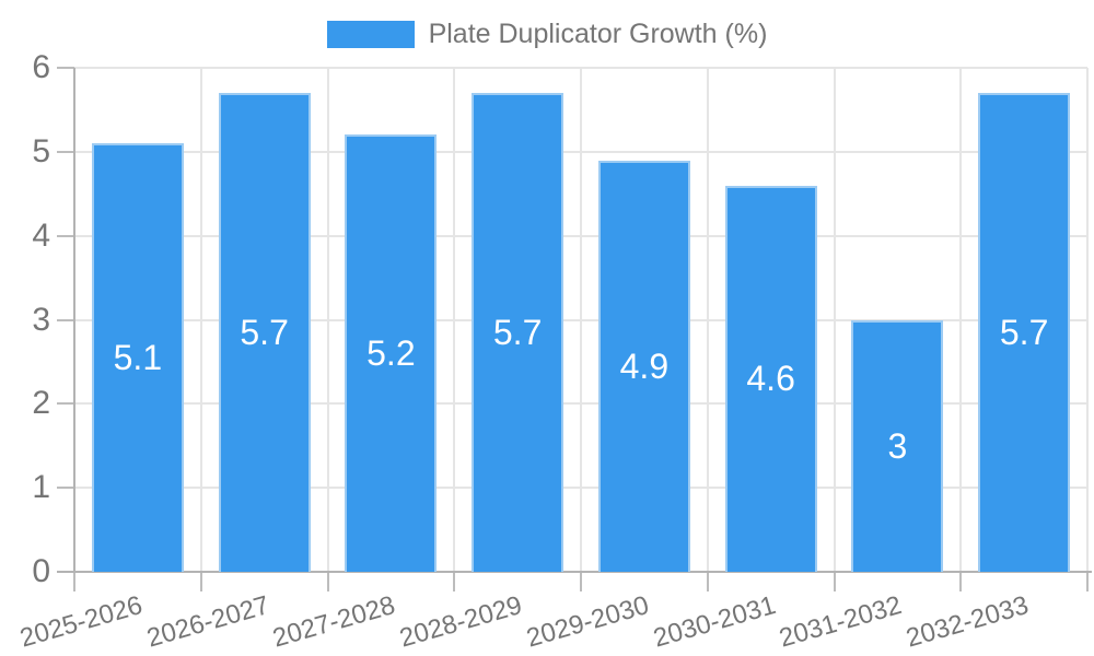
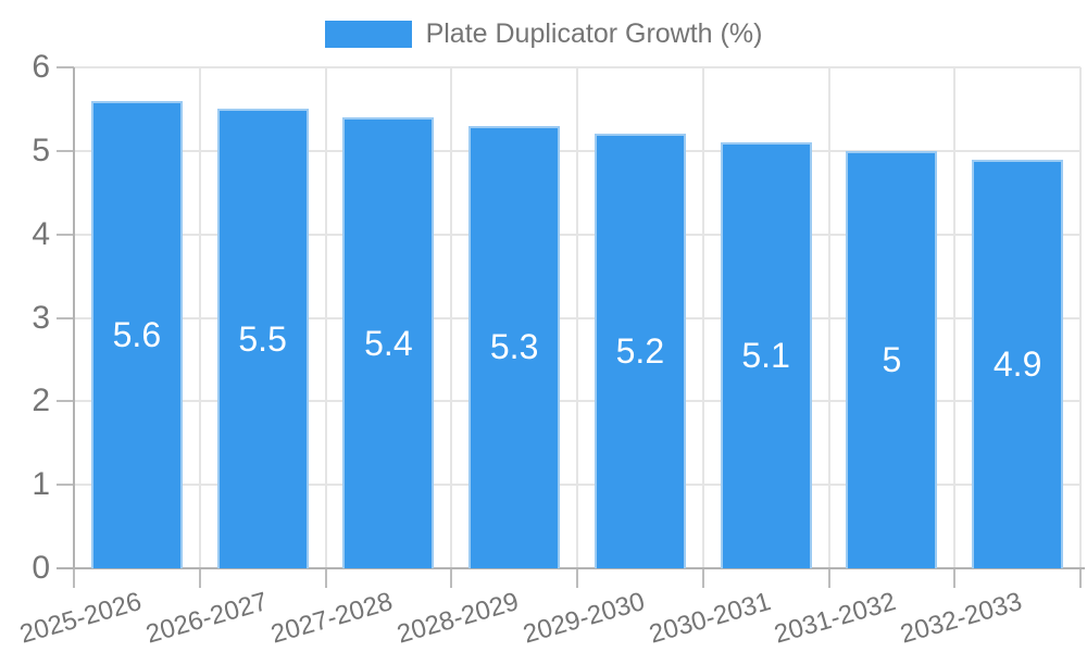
2025-2026: 5.1 -> 5.6
2026-2027: 5.7 -> 5.5
2027-2028: 5.2 -> 5.4
2028-2029: 5.7 -> 5.3
2029-2030: 4.9 -> 5.2
2030-2031: 4.6 -> 5.1
2031-2032: 3 -> 5
2032-2033: 5.7 -> 4.9
